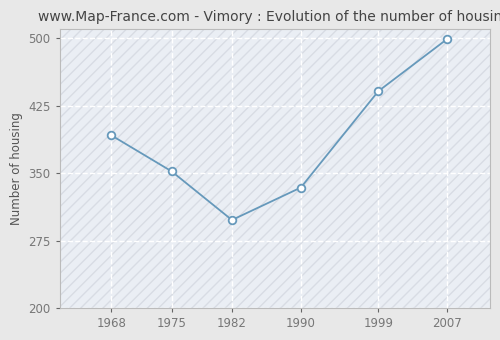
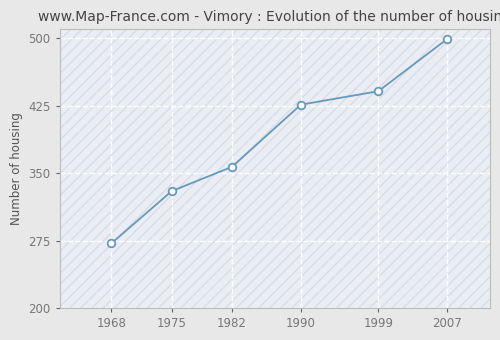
1968: 392 -> 272
1975: 352 -> 330
1982: 298 -> 357
1990: 334 -> 426
